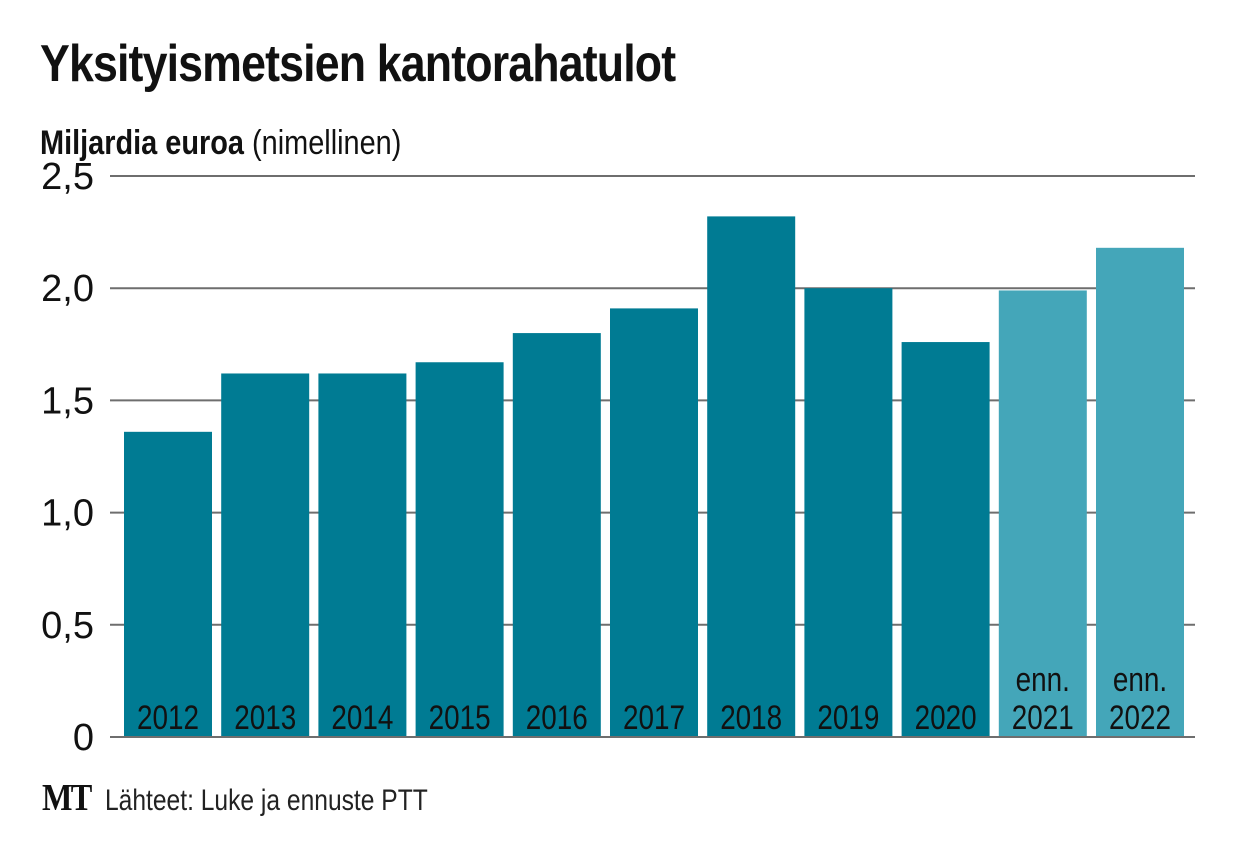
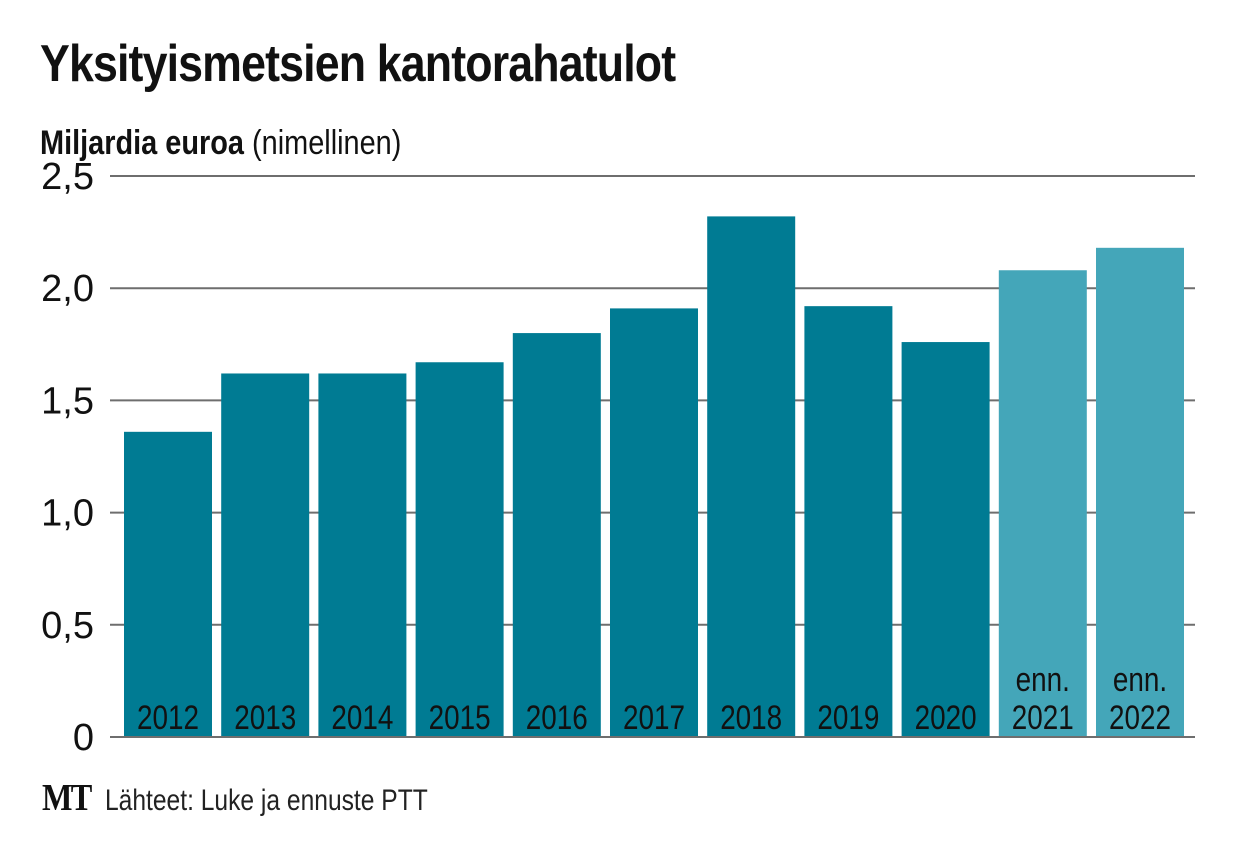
2019: 2,00 -> 1,92
2021: 1,99 -> 2,08
